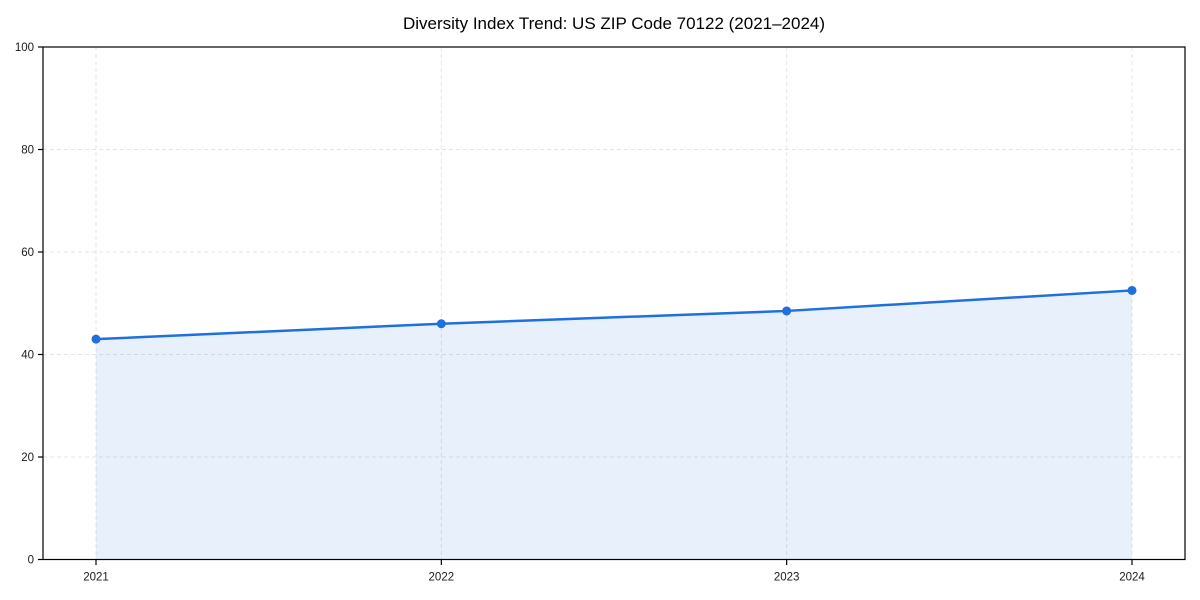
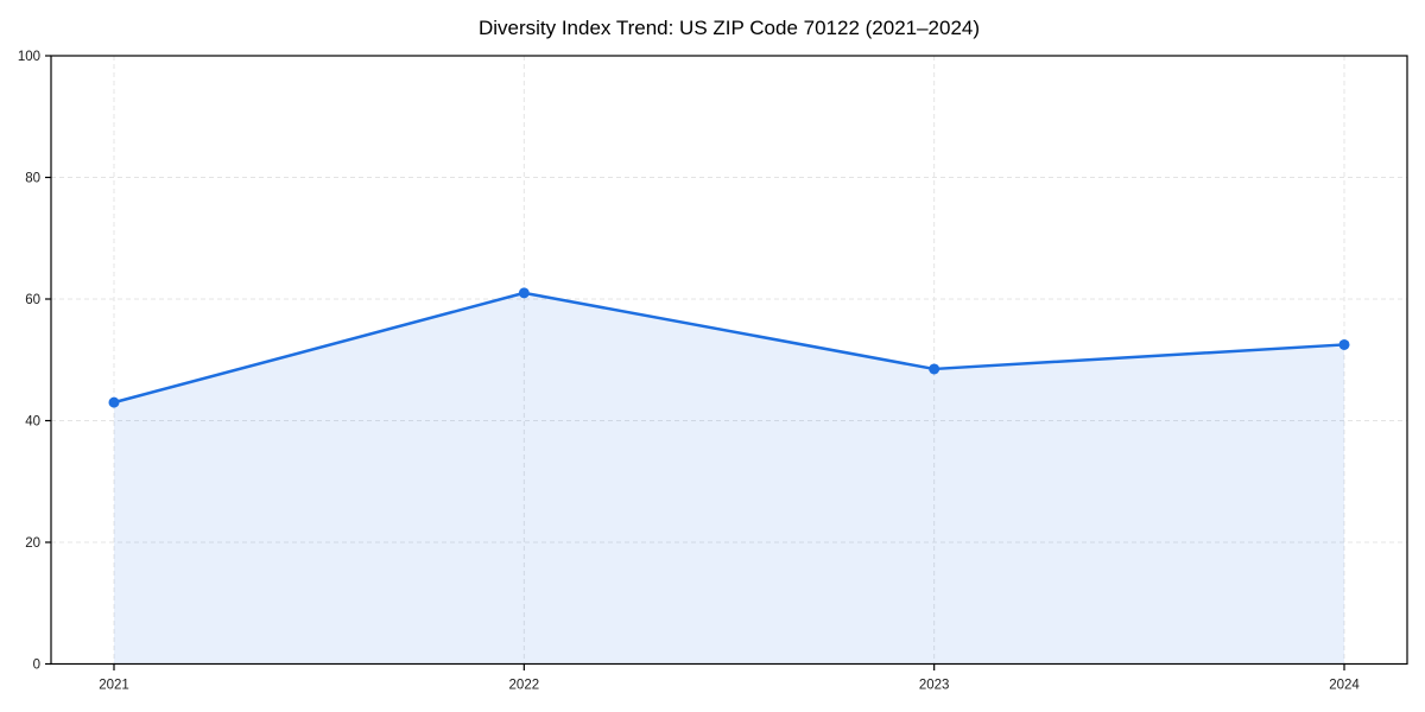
2022: 46 -> 61
